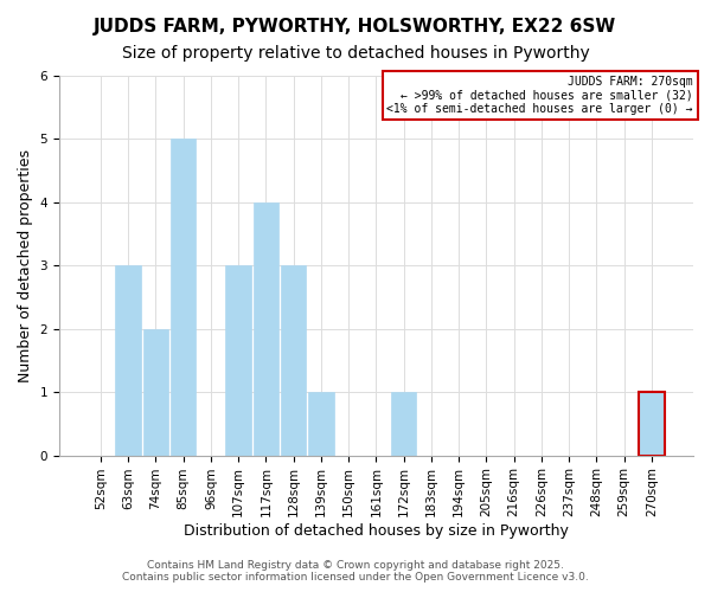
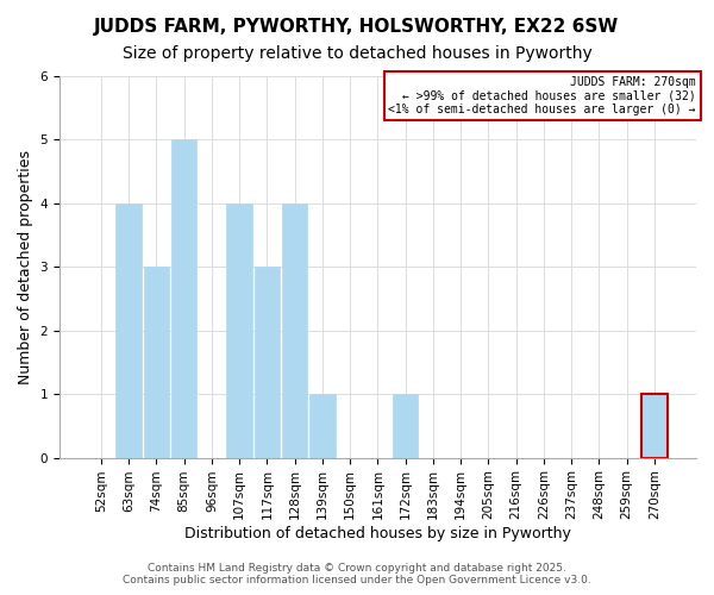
63sqm: 3 -> 4
74sqm: 2 -> 3
107sqm: 3 -> 4
117sqm: 4 -> 3
128sqm: 3 -> 4
